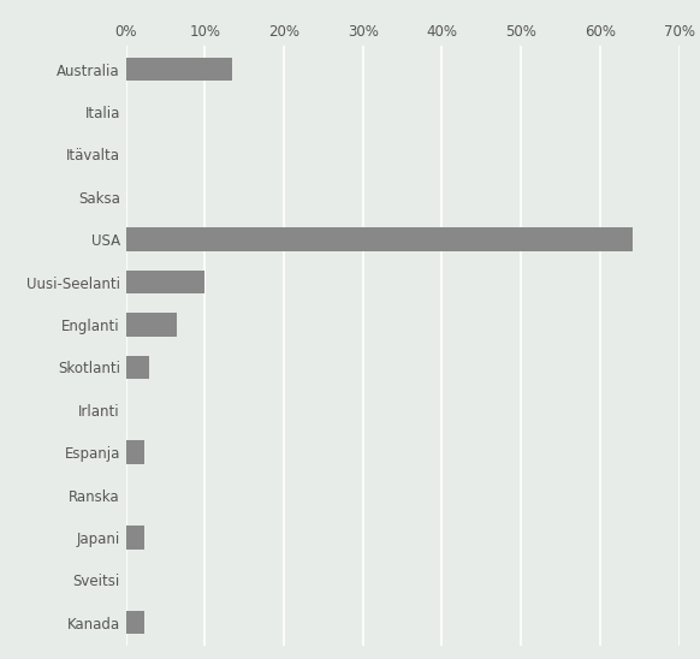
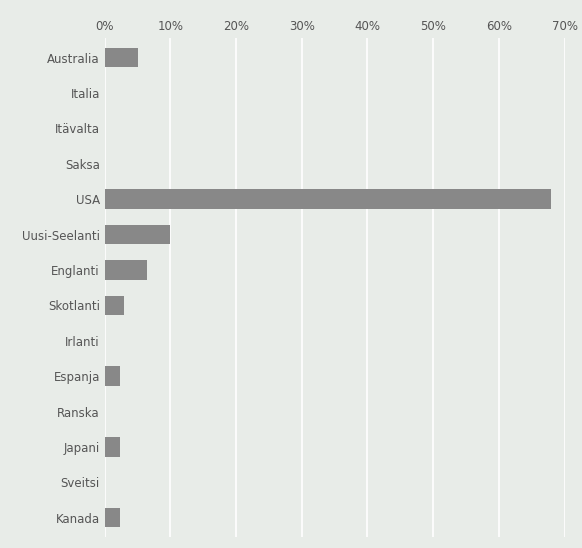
Australia: 13.4% -> 5.0%
USA: 64.2% -> 68.0%
